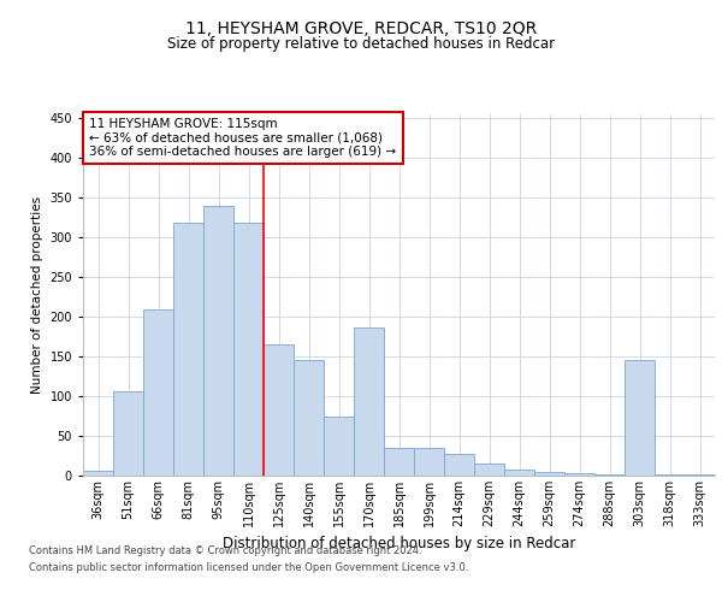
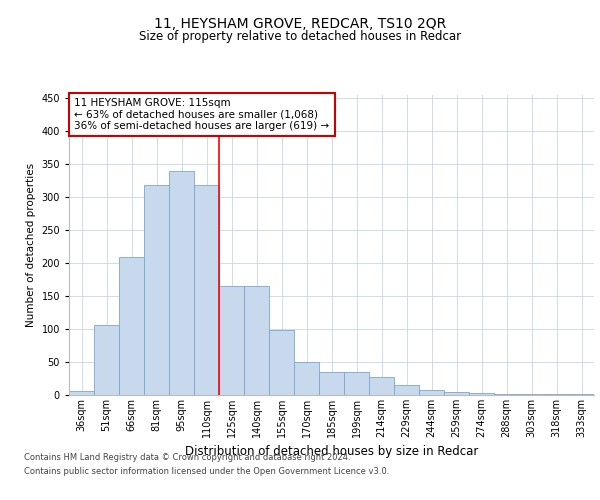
140sqm: 146 -> 165
155sqm: 74 -> 98
170sqm: 186 -> 50
303sqm: 146 -> 1
